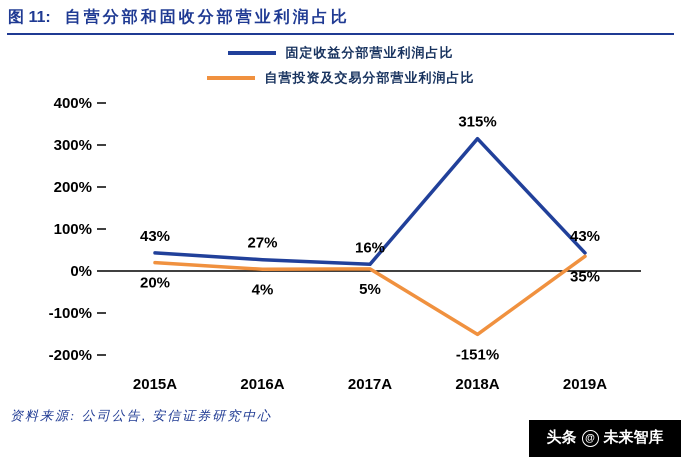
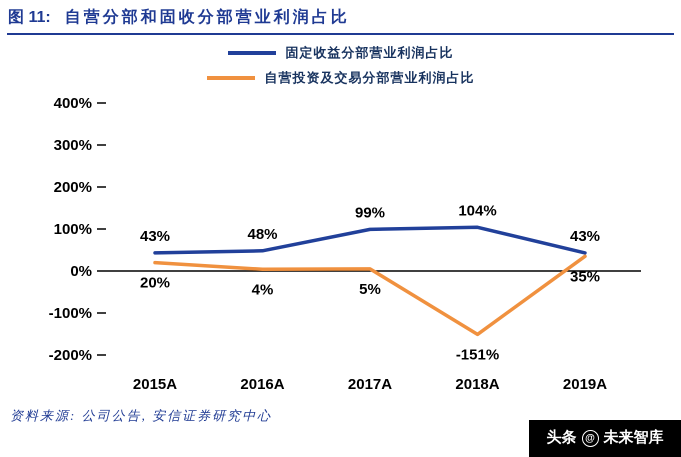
固定收益分部营业利润占比/2016A: 27% -> 48%
固定收益分部营业利润占比/2017A: 16% -> 99%
固定收益分部营业利润占比/2018A: 315% -> 104%
